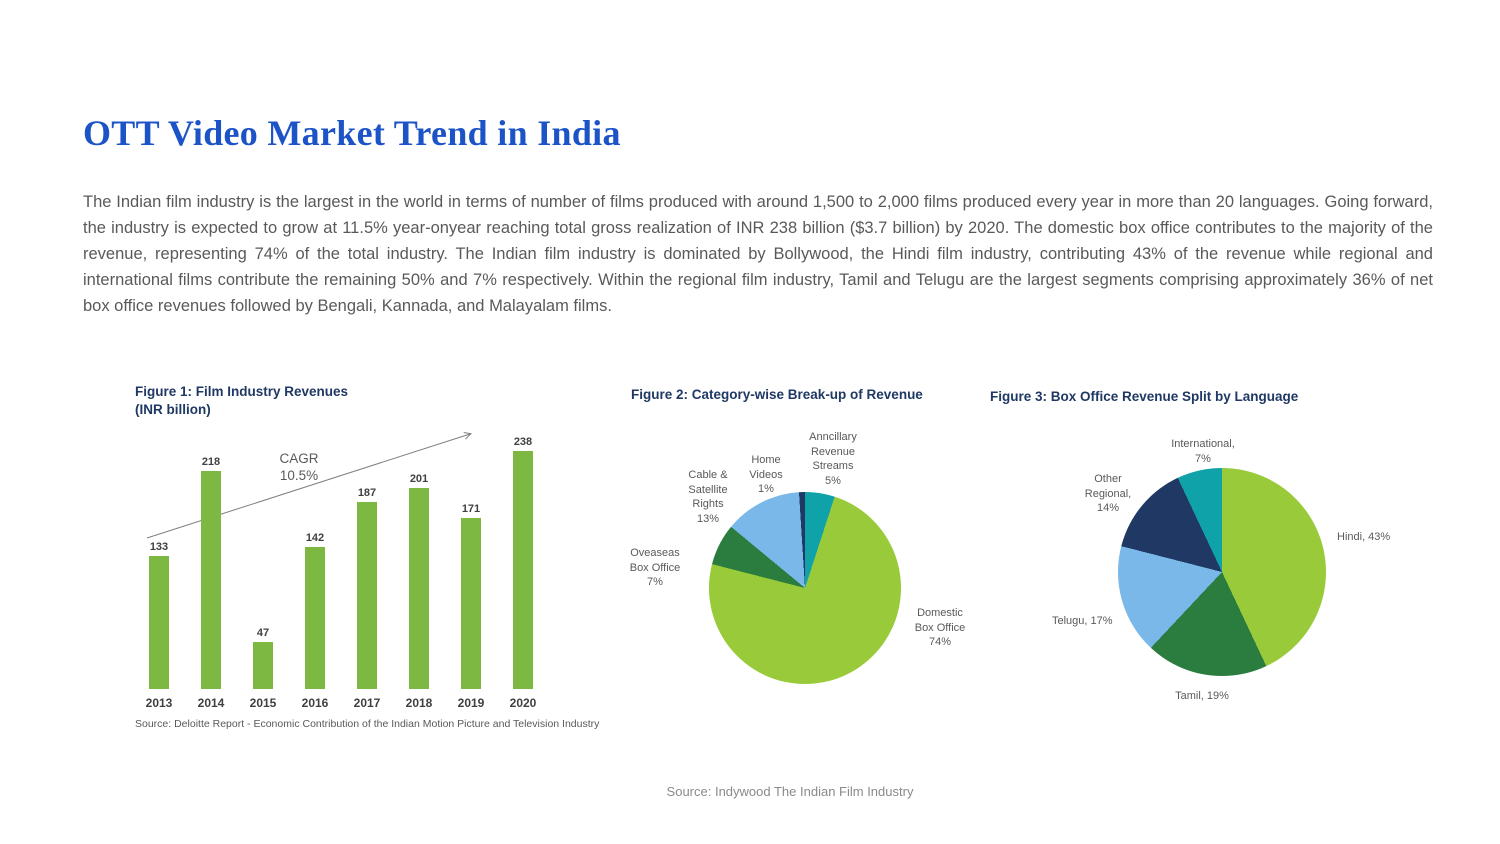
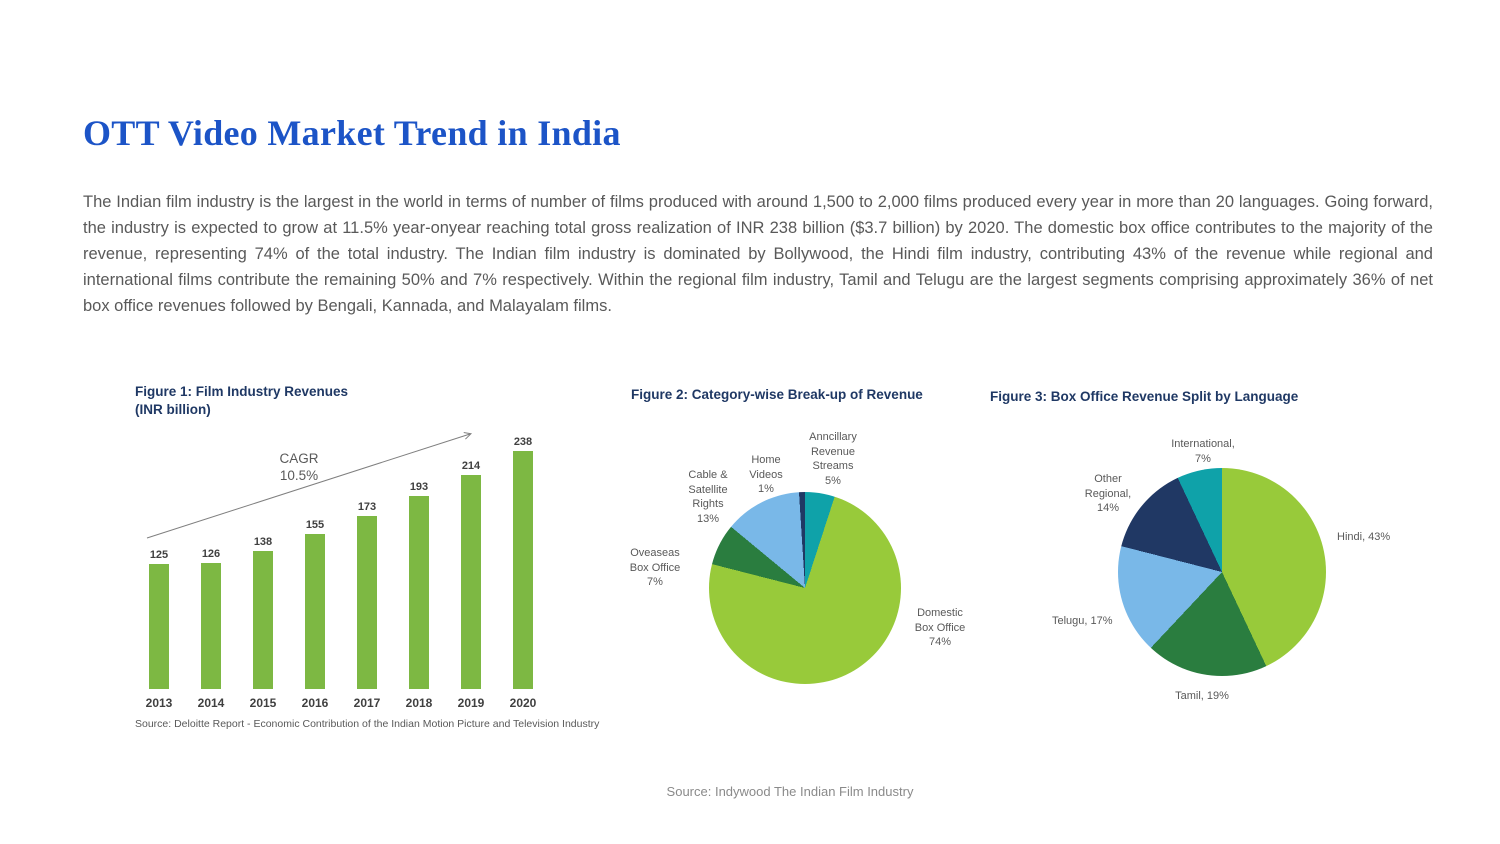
Figure 1: Film Industry Revenues/2013: 133 -> 125
Figure 1: Film Industry Revenues/2014: 218 -> 126
Figure 1: Film Industry Revenues/2015: 47 -> 138
Figure 1: Film Industry Revenues/2016: 142 -> 155
Figure 1: Film Industry Revenues/2017: 187 -> 173
Figure 1: Film Industry Revenues/2018: 201 -> 193
Figure 1: Film Industry Revenues/2019: 171 -> 214
